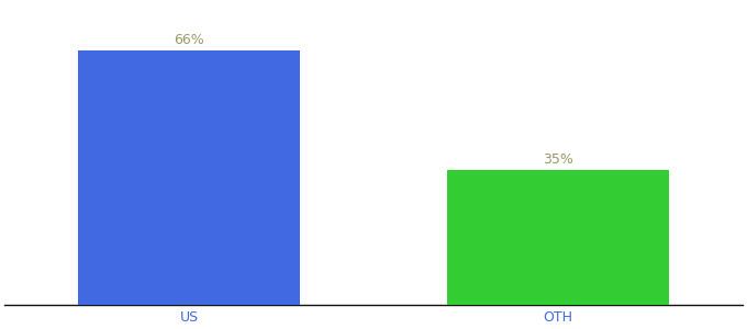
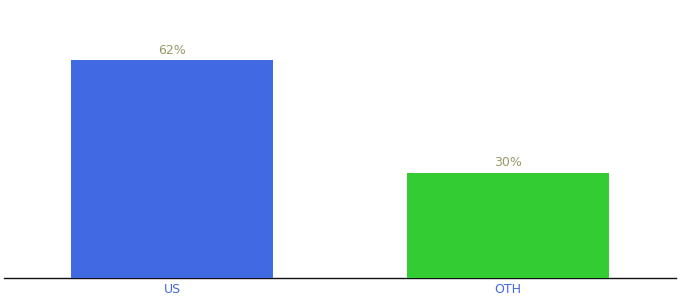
US: 66% -> 62%
OTH: 35% -> 30%
